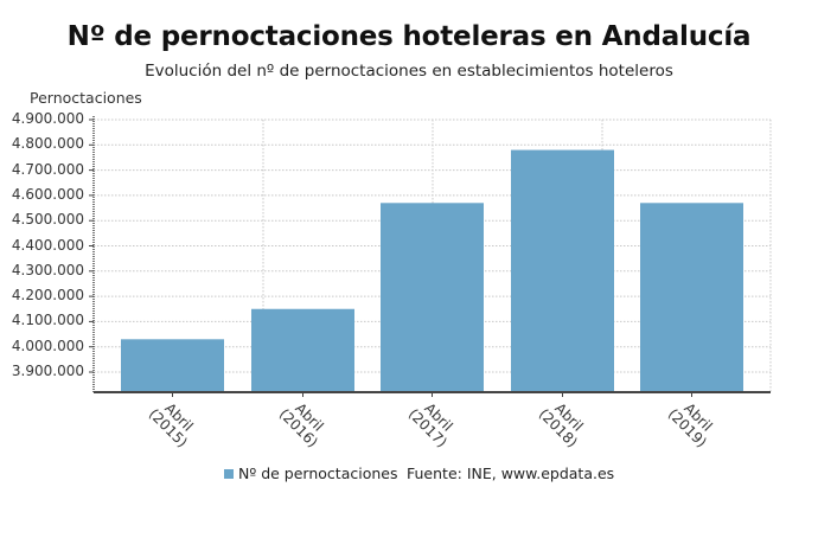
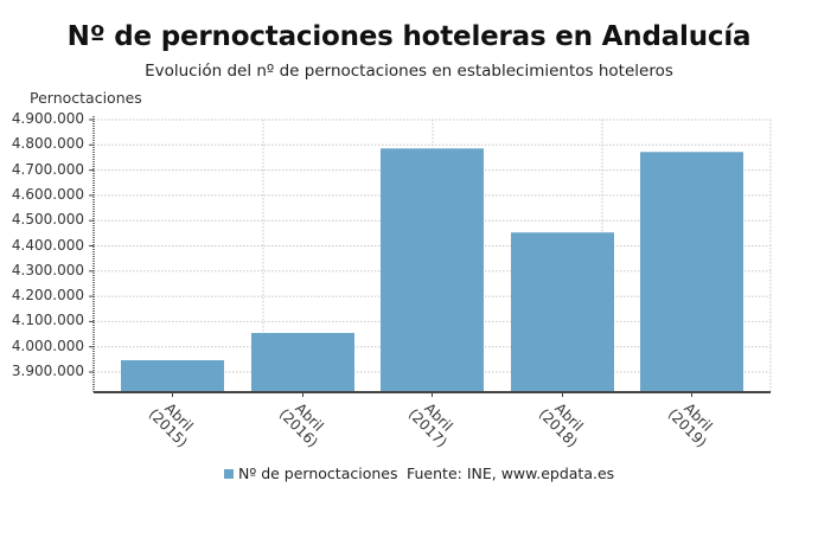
Abril (2015): 4030000 -> 3950000
Abril (2016): 4150000 -> 4060000
Abril (2017): 4570000 -> 4790000
Abril (2018): 4780000 -> 4450000
Abril (2019): 4570000 -> 4770000
